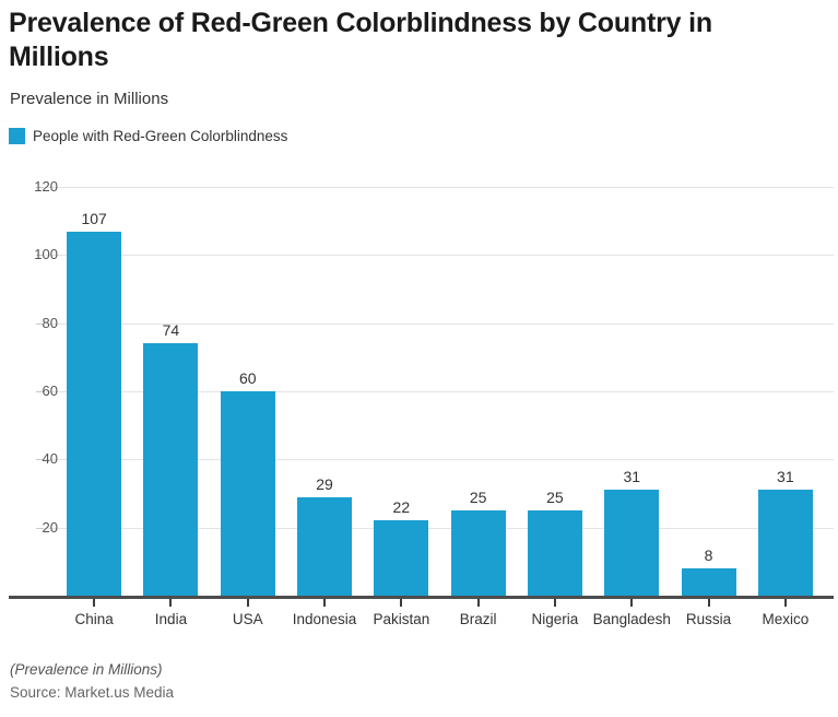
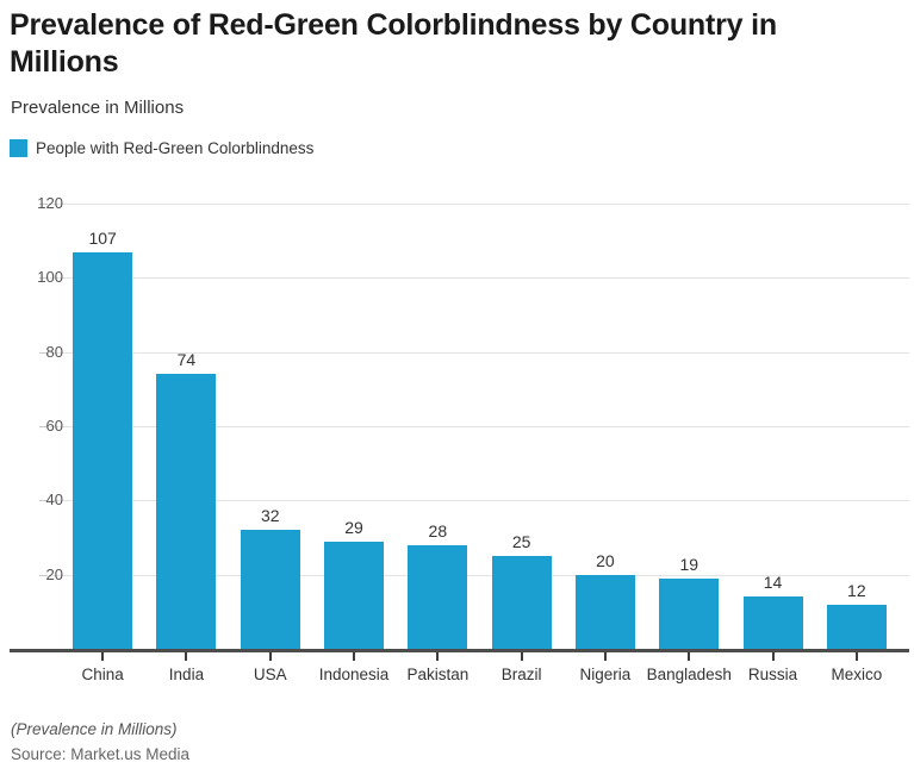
USA: 60 -> 32
Pakistan: 22 -> 28
Nigeria: 25 -> 20
Bangladesh: 31 -> 19
Russia: 8 -> 14
Mexico: 31 -> 12
